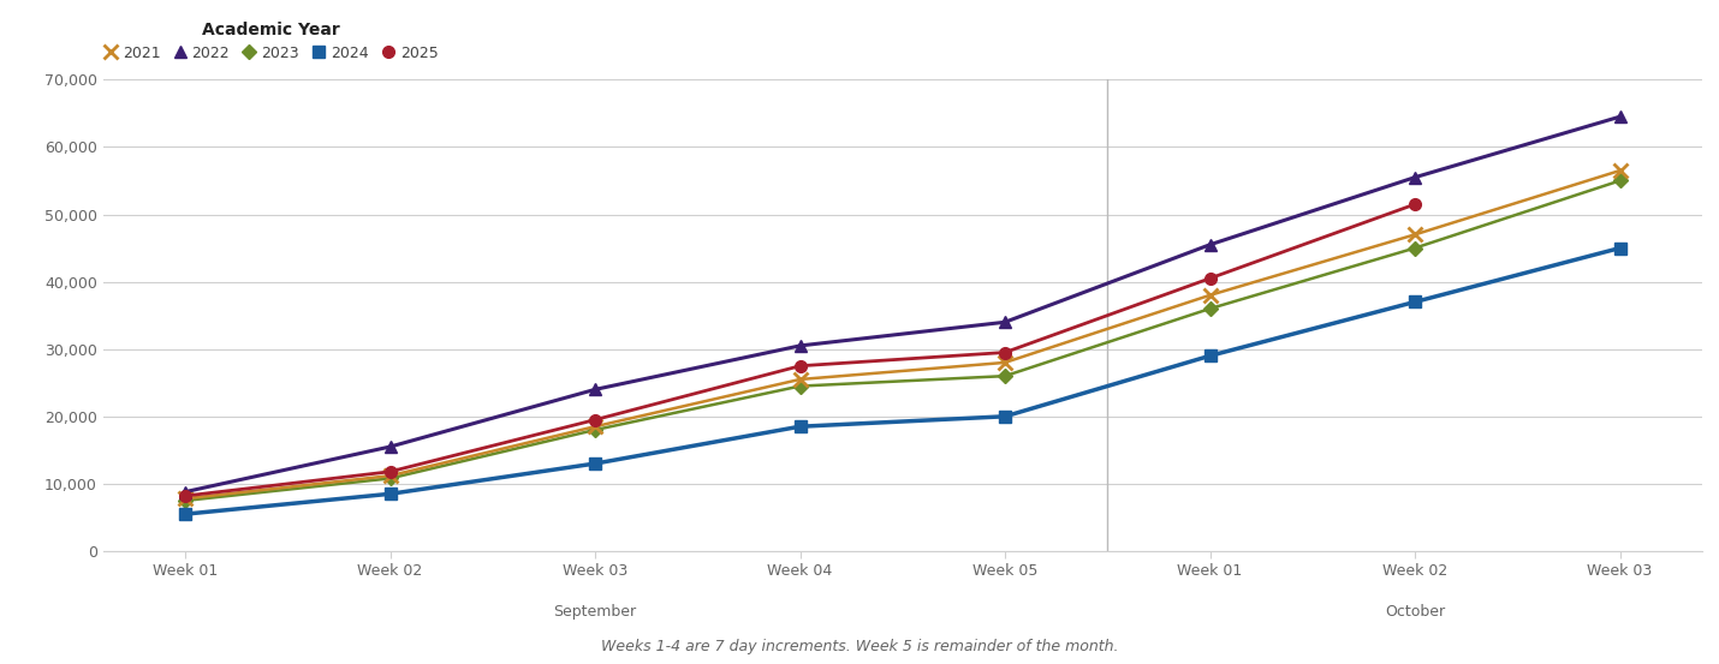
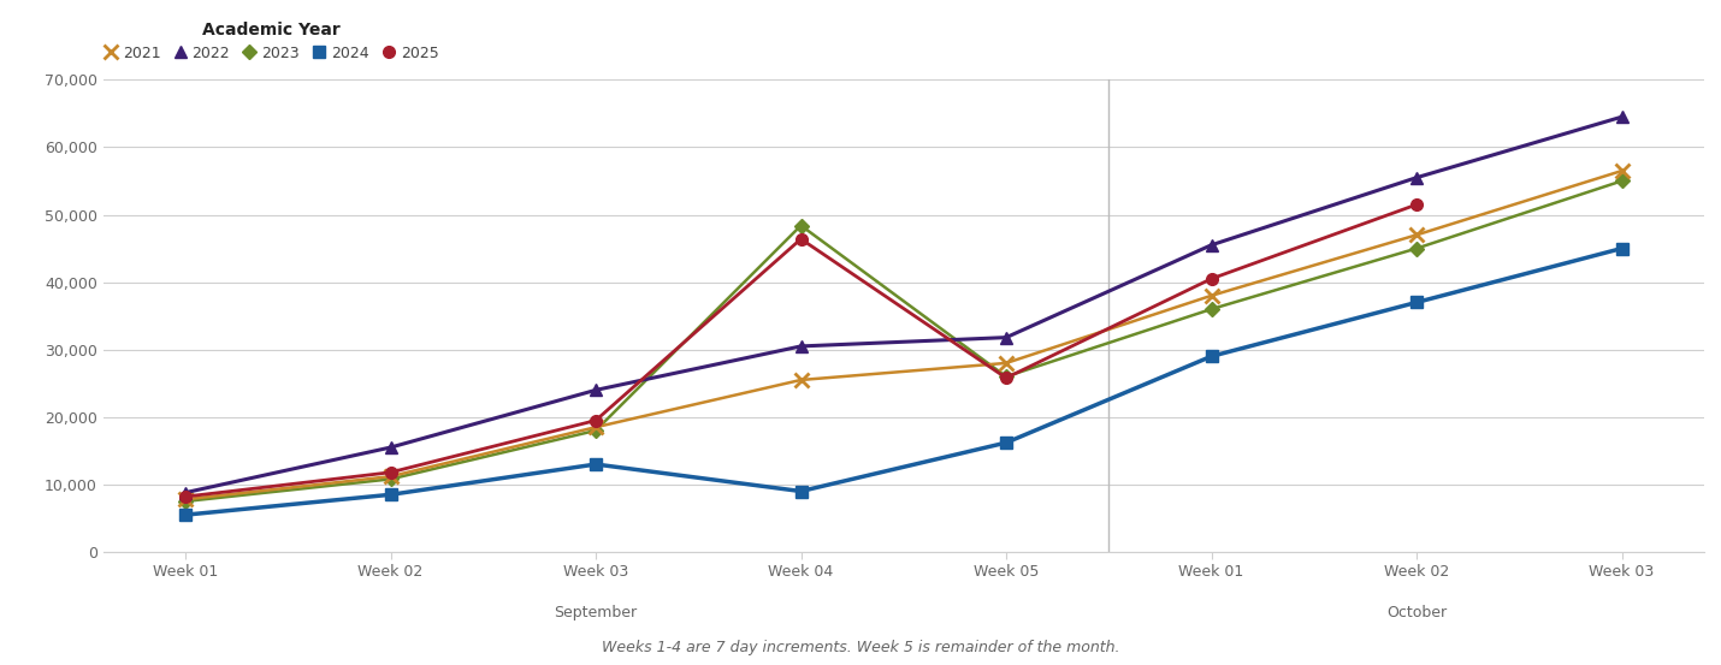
2023/Week 04: 24,500 -> 48,400
2024/Week 04: 18,500 -> 9,000
2025/Week 04: 27,500 -> 46,400
2022/Week 05: 34,000 -> 31,800
2024/Week 05: 20,000 -> 16,200
2025/Week 05: 29,500 -> 25,800
